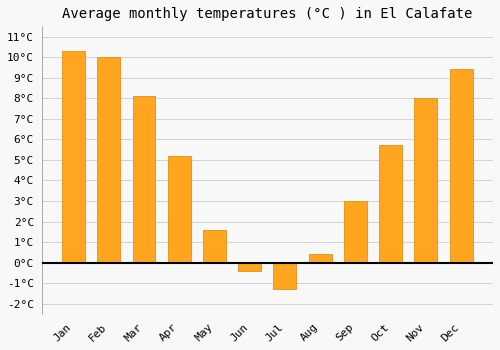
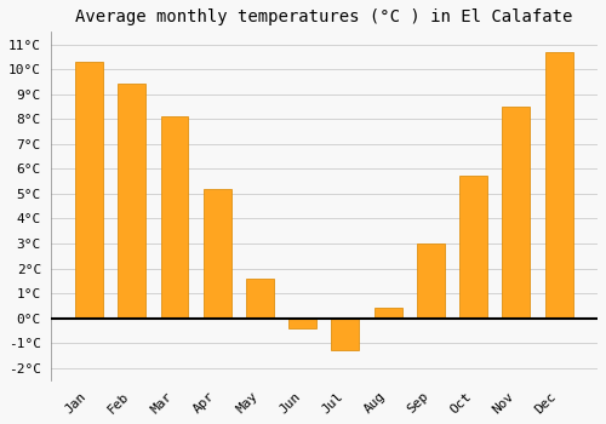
Feb: 10.0°C -> 9.4°C
Nov: 8.0°C -> 8.5°C
Dec: 9.4°C -> 10.7°C
